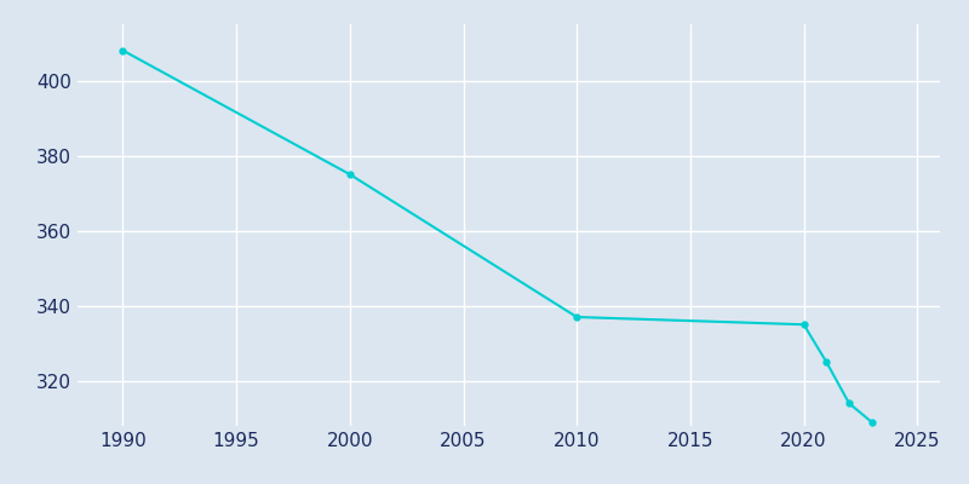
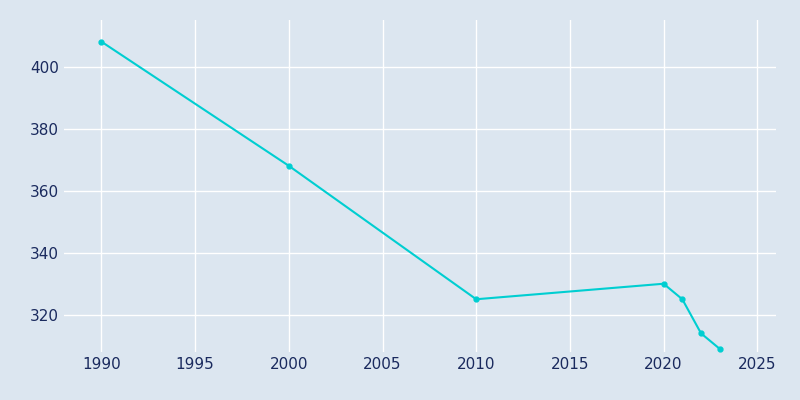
2000: 375 -> 368
2010: 337 -> 325
2020: 335 -> 330
